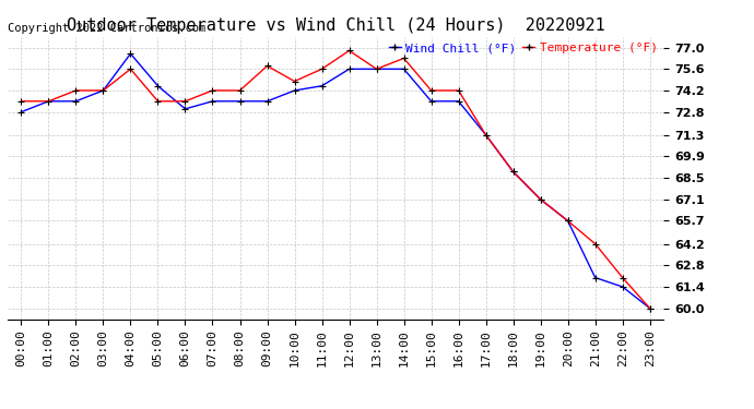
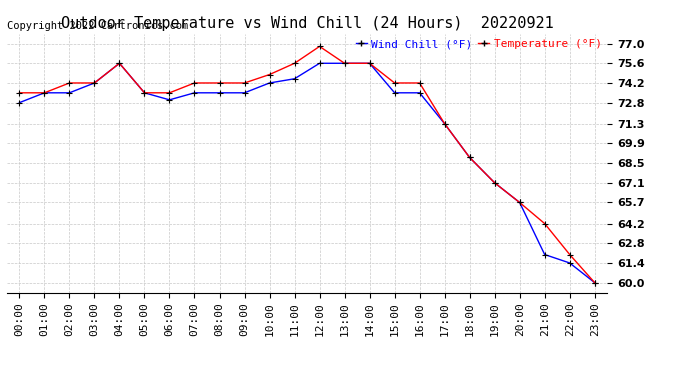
Wind Chill (°F)/04:00: 76.6 -> 75.6
Wind Chill (°F)/05:00: 74.5 -> 73.5
Temperature (°F)/09:00: 75.8 -> 74.2
Temperature (°F)/14:00: 76.3 -> 75.6
